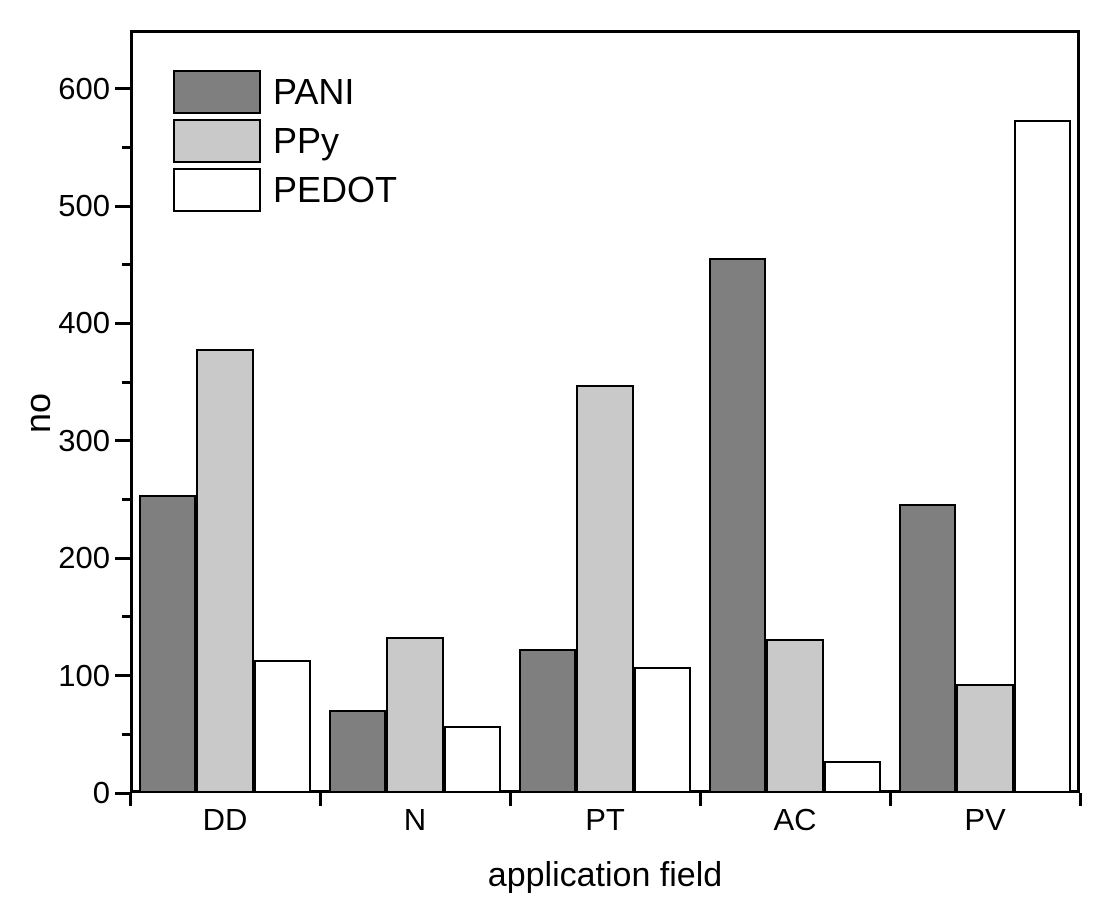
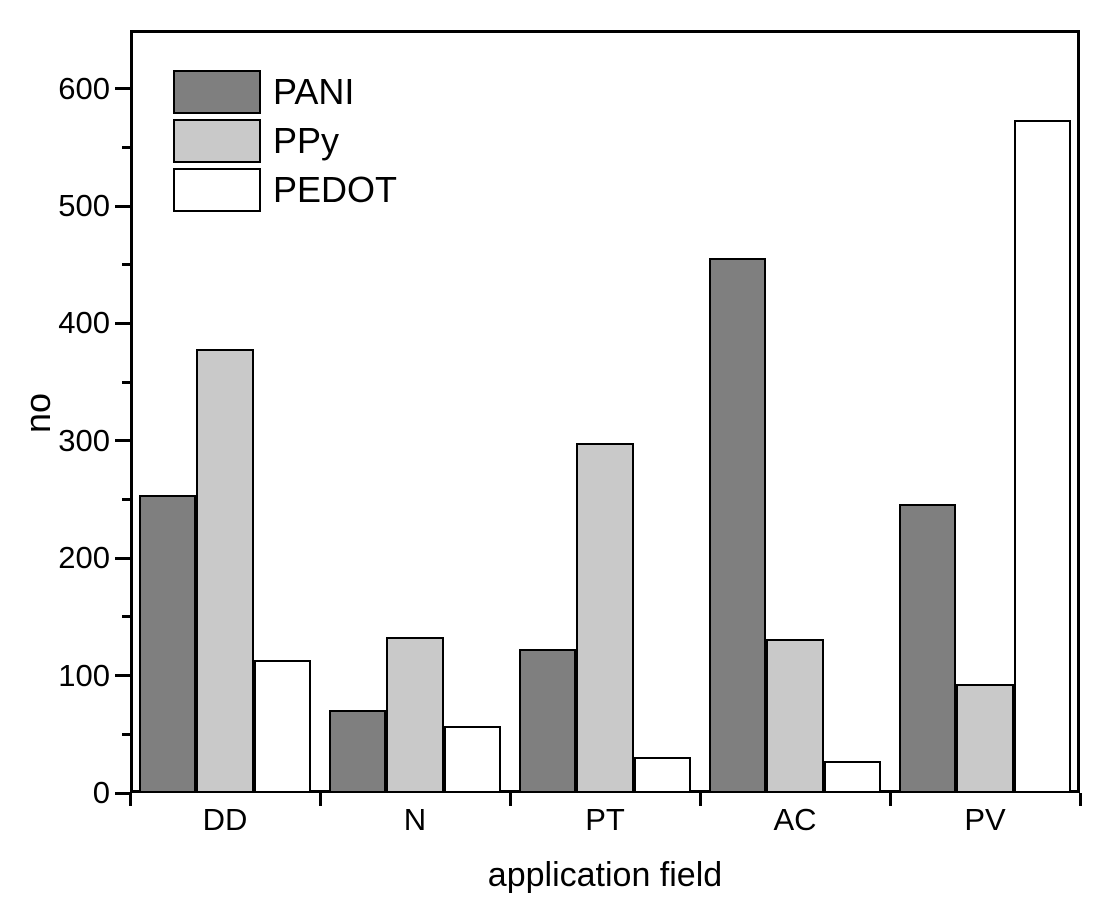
PPy/PT: 348 -> 298
PEDOT/PT: 107 -> 31
